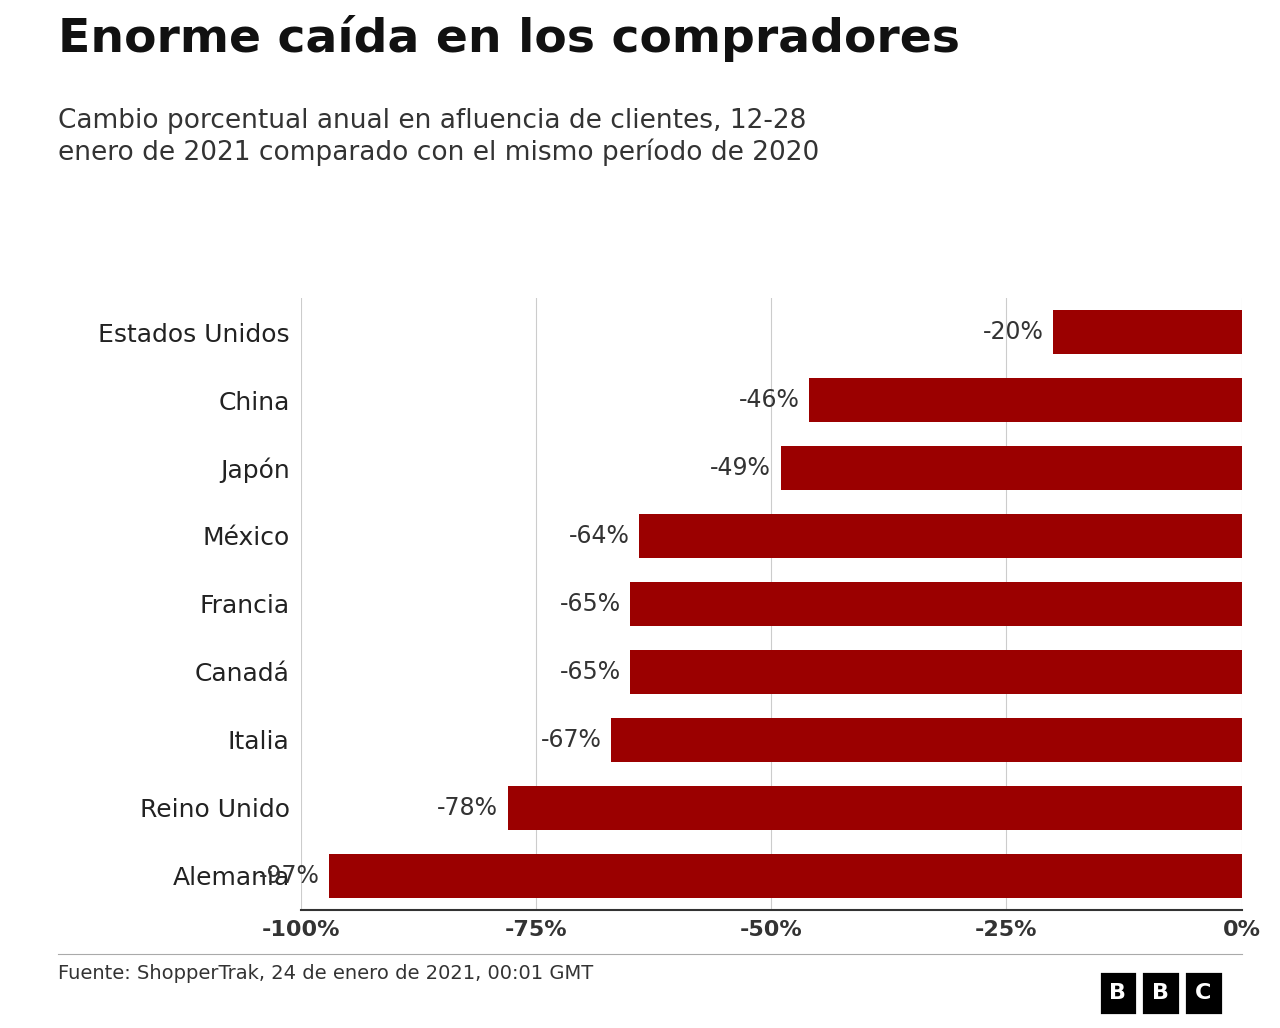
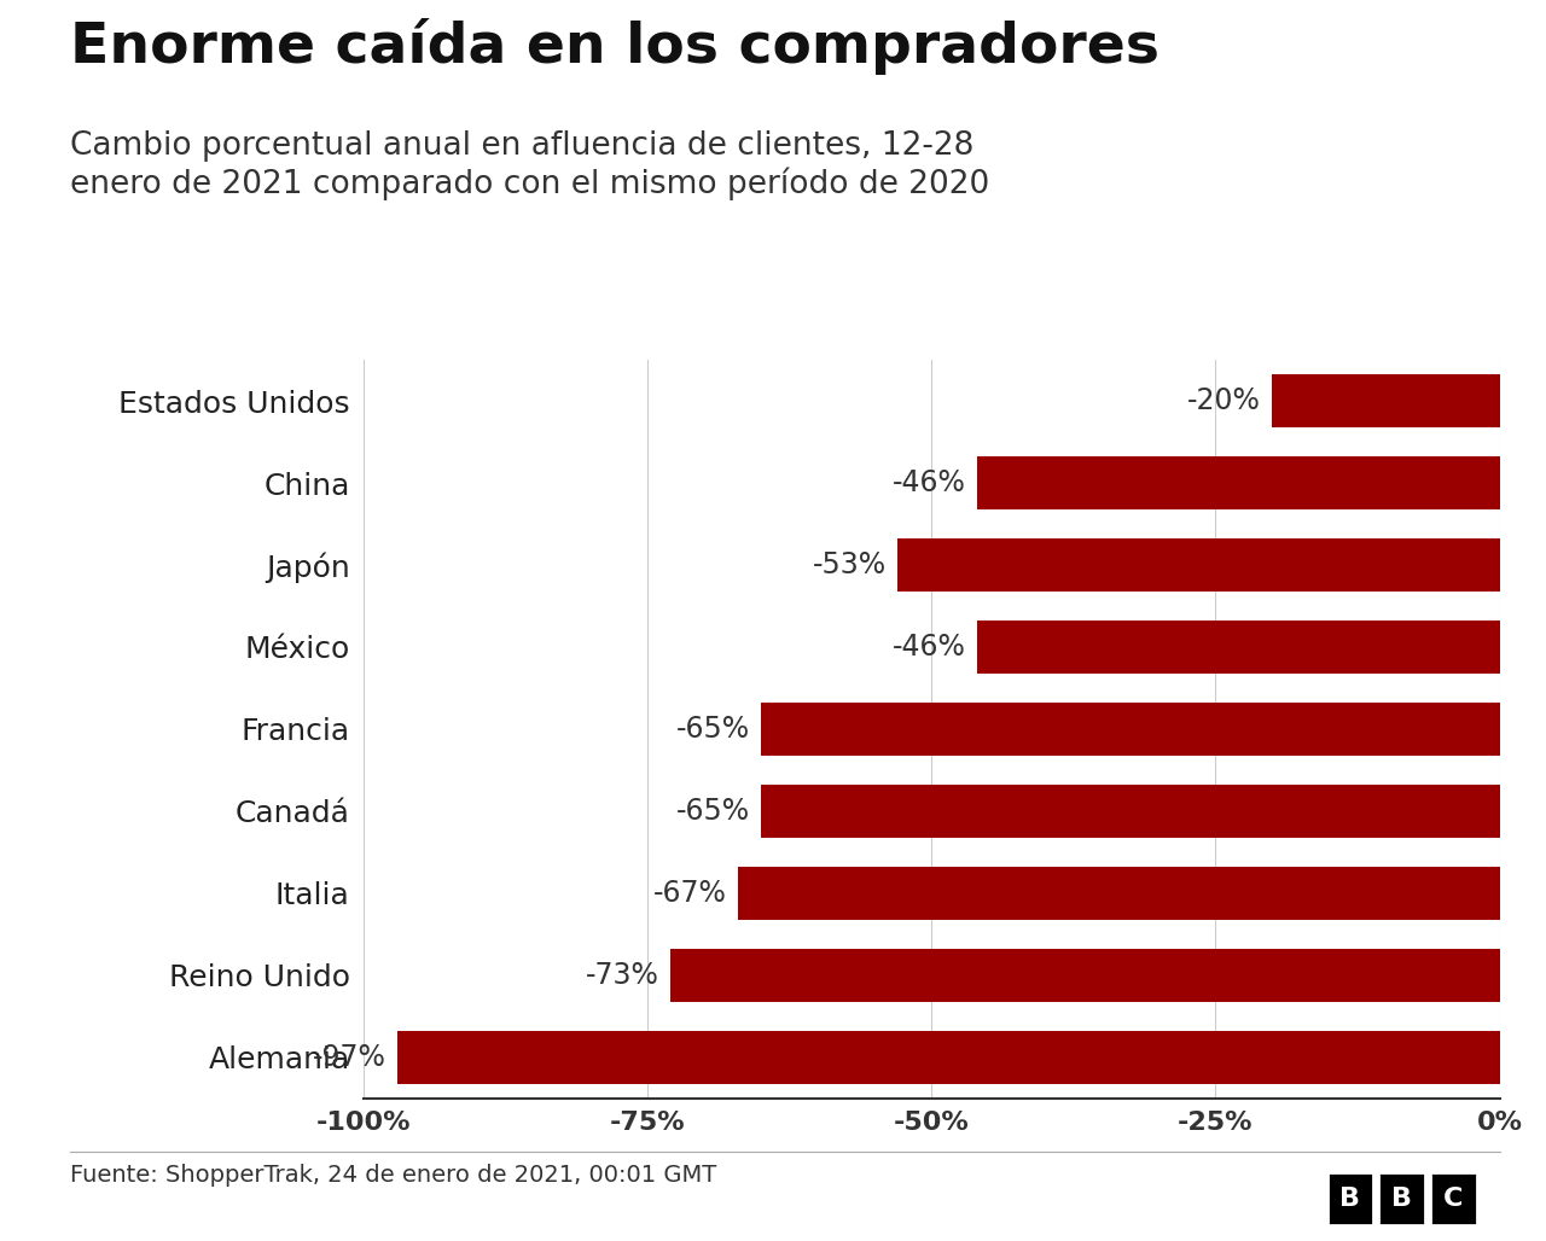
Japón: -49% -> -53%
México: -64% -> -46%
Reino Unido: -78% -> -73%
